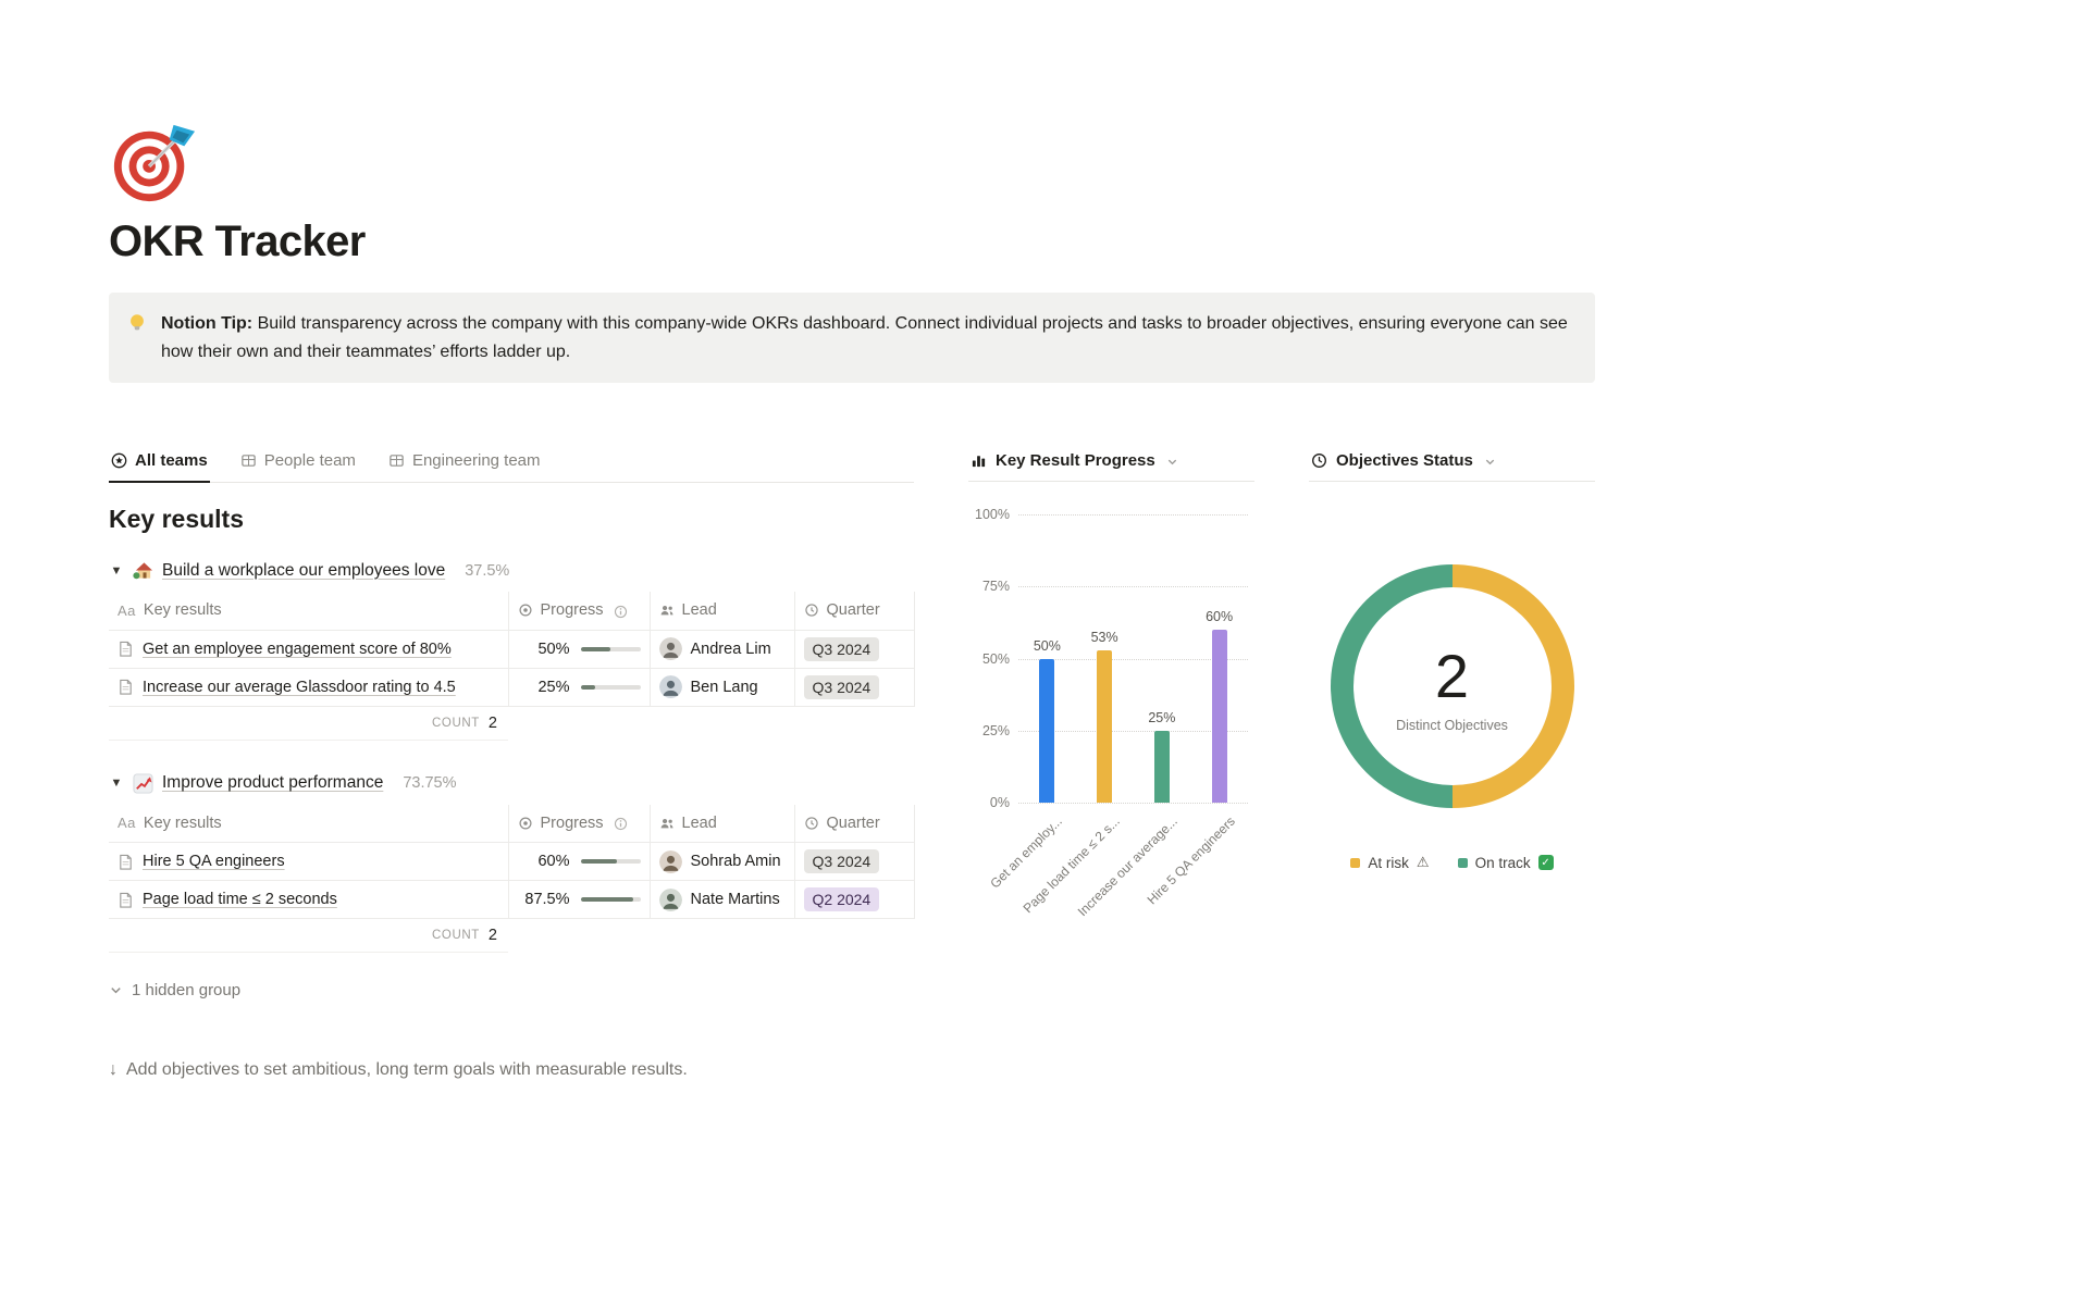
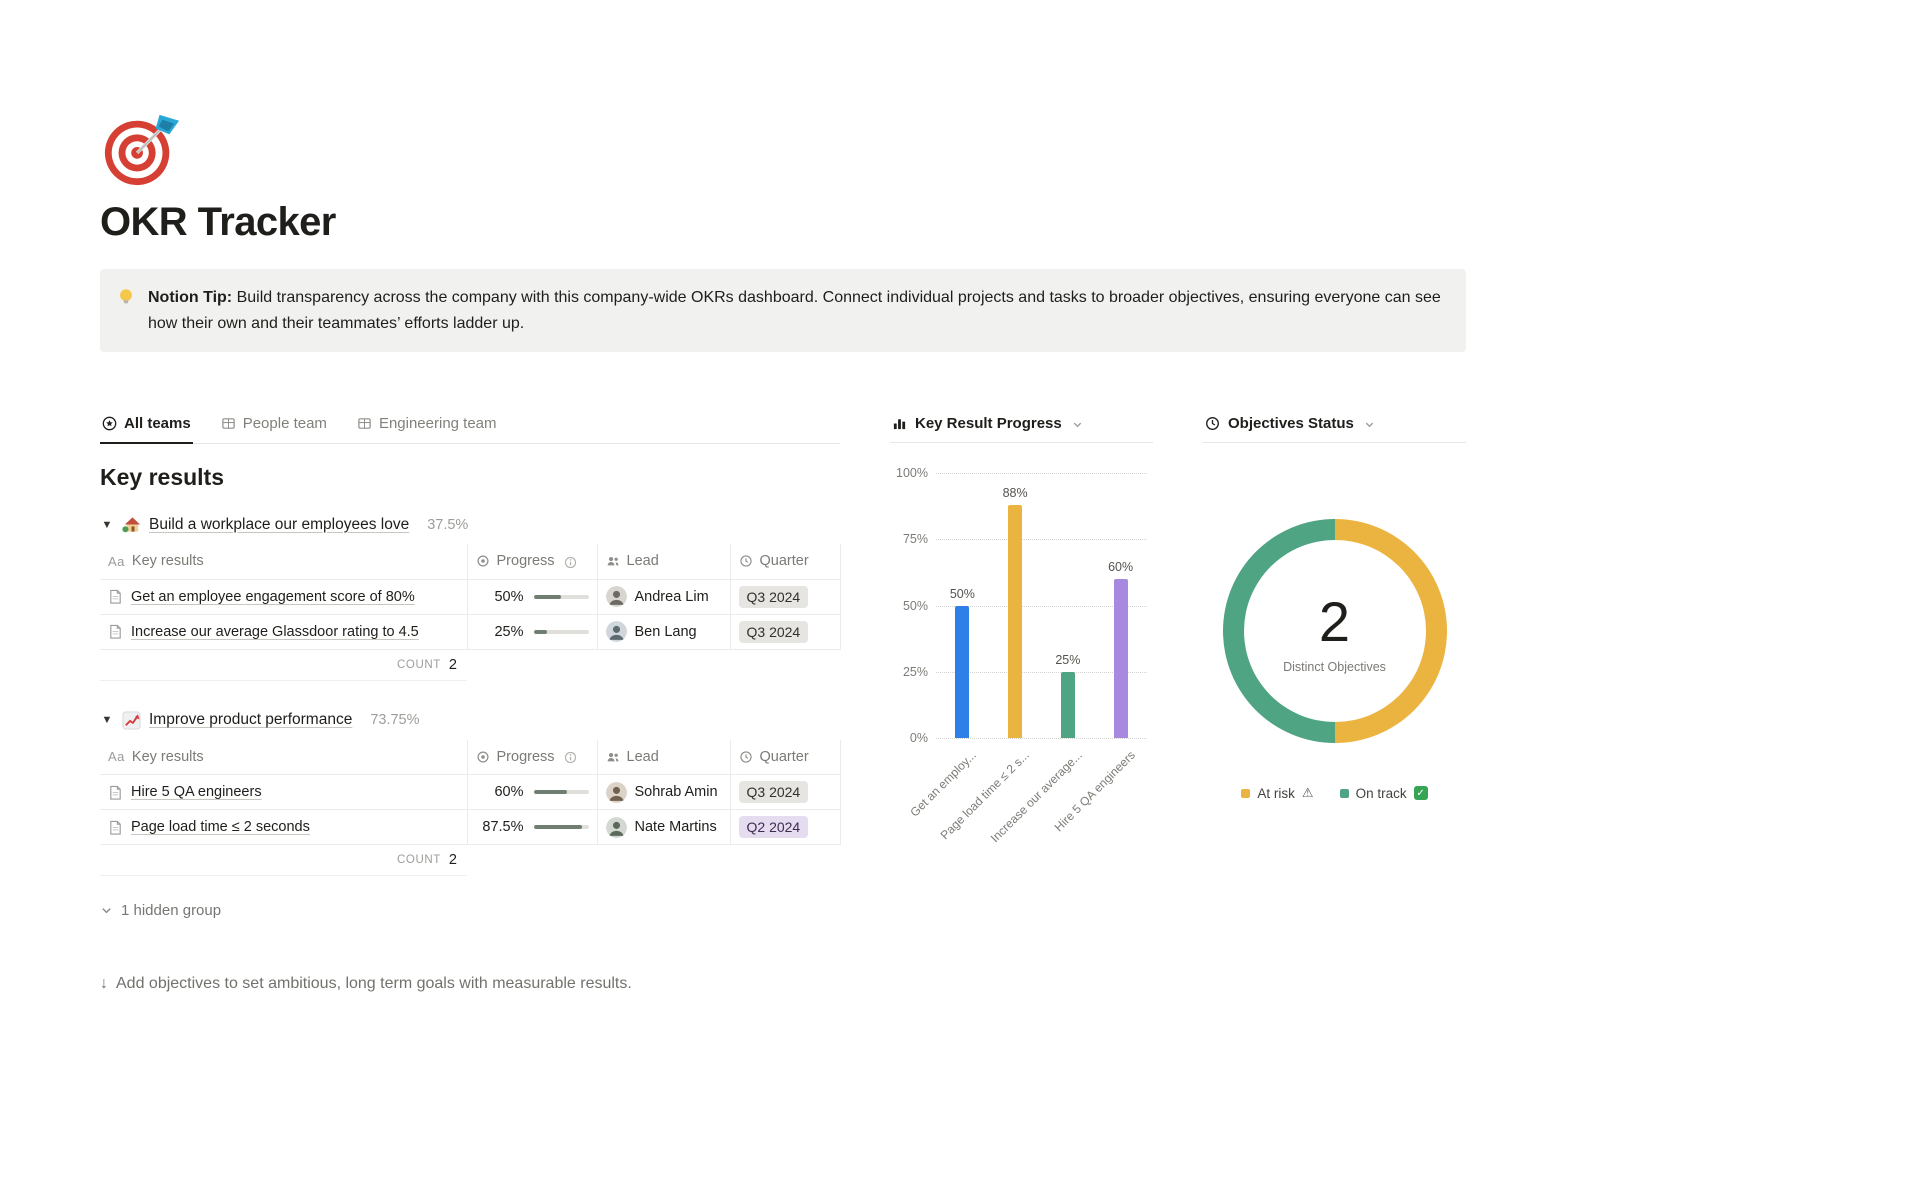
Key Result Progress/Page load time ≤ 2 s...: 53% -> 88%
